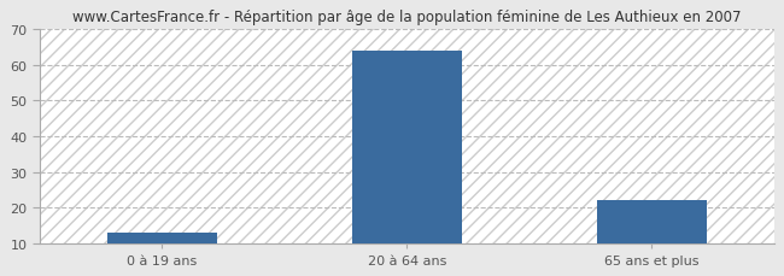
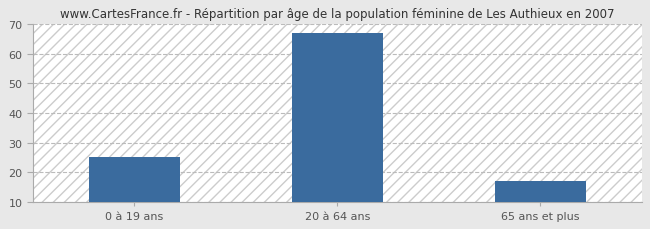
0 à 19 ans: 13 -> 25
20 à 64 ans: 64 -> 67
65 ans et plus: 22 -> 17
